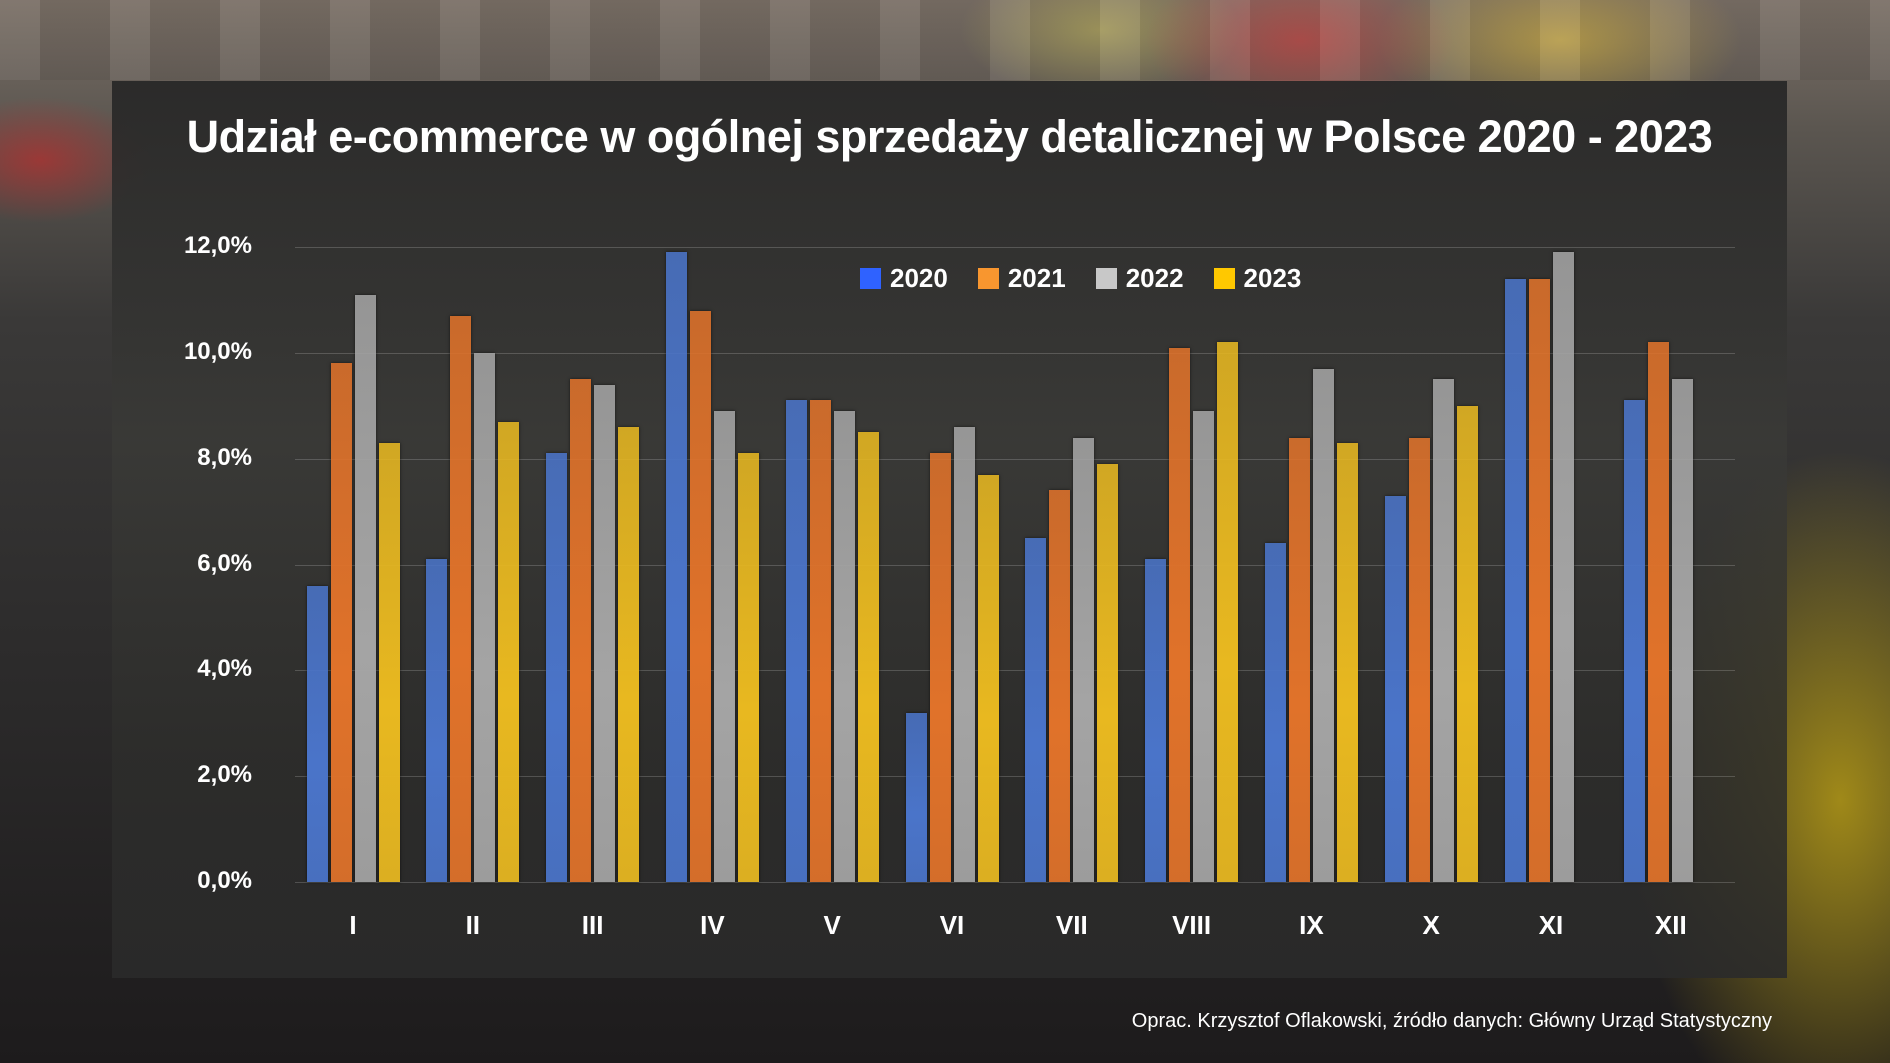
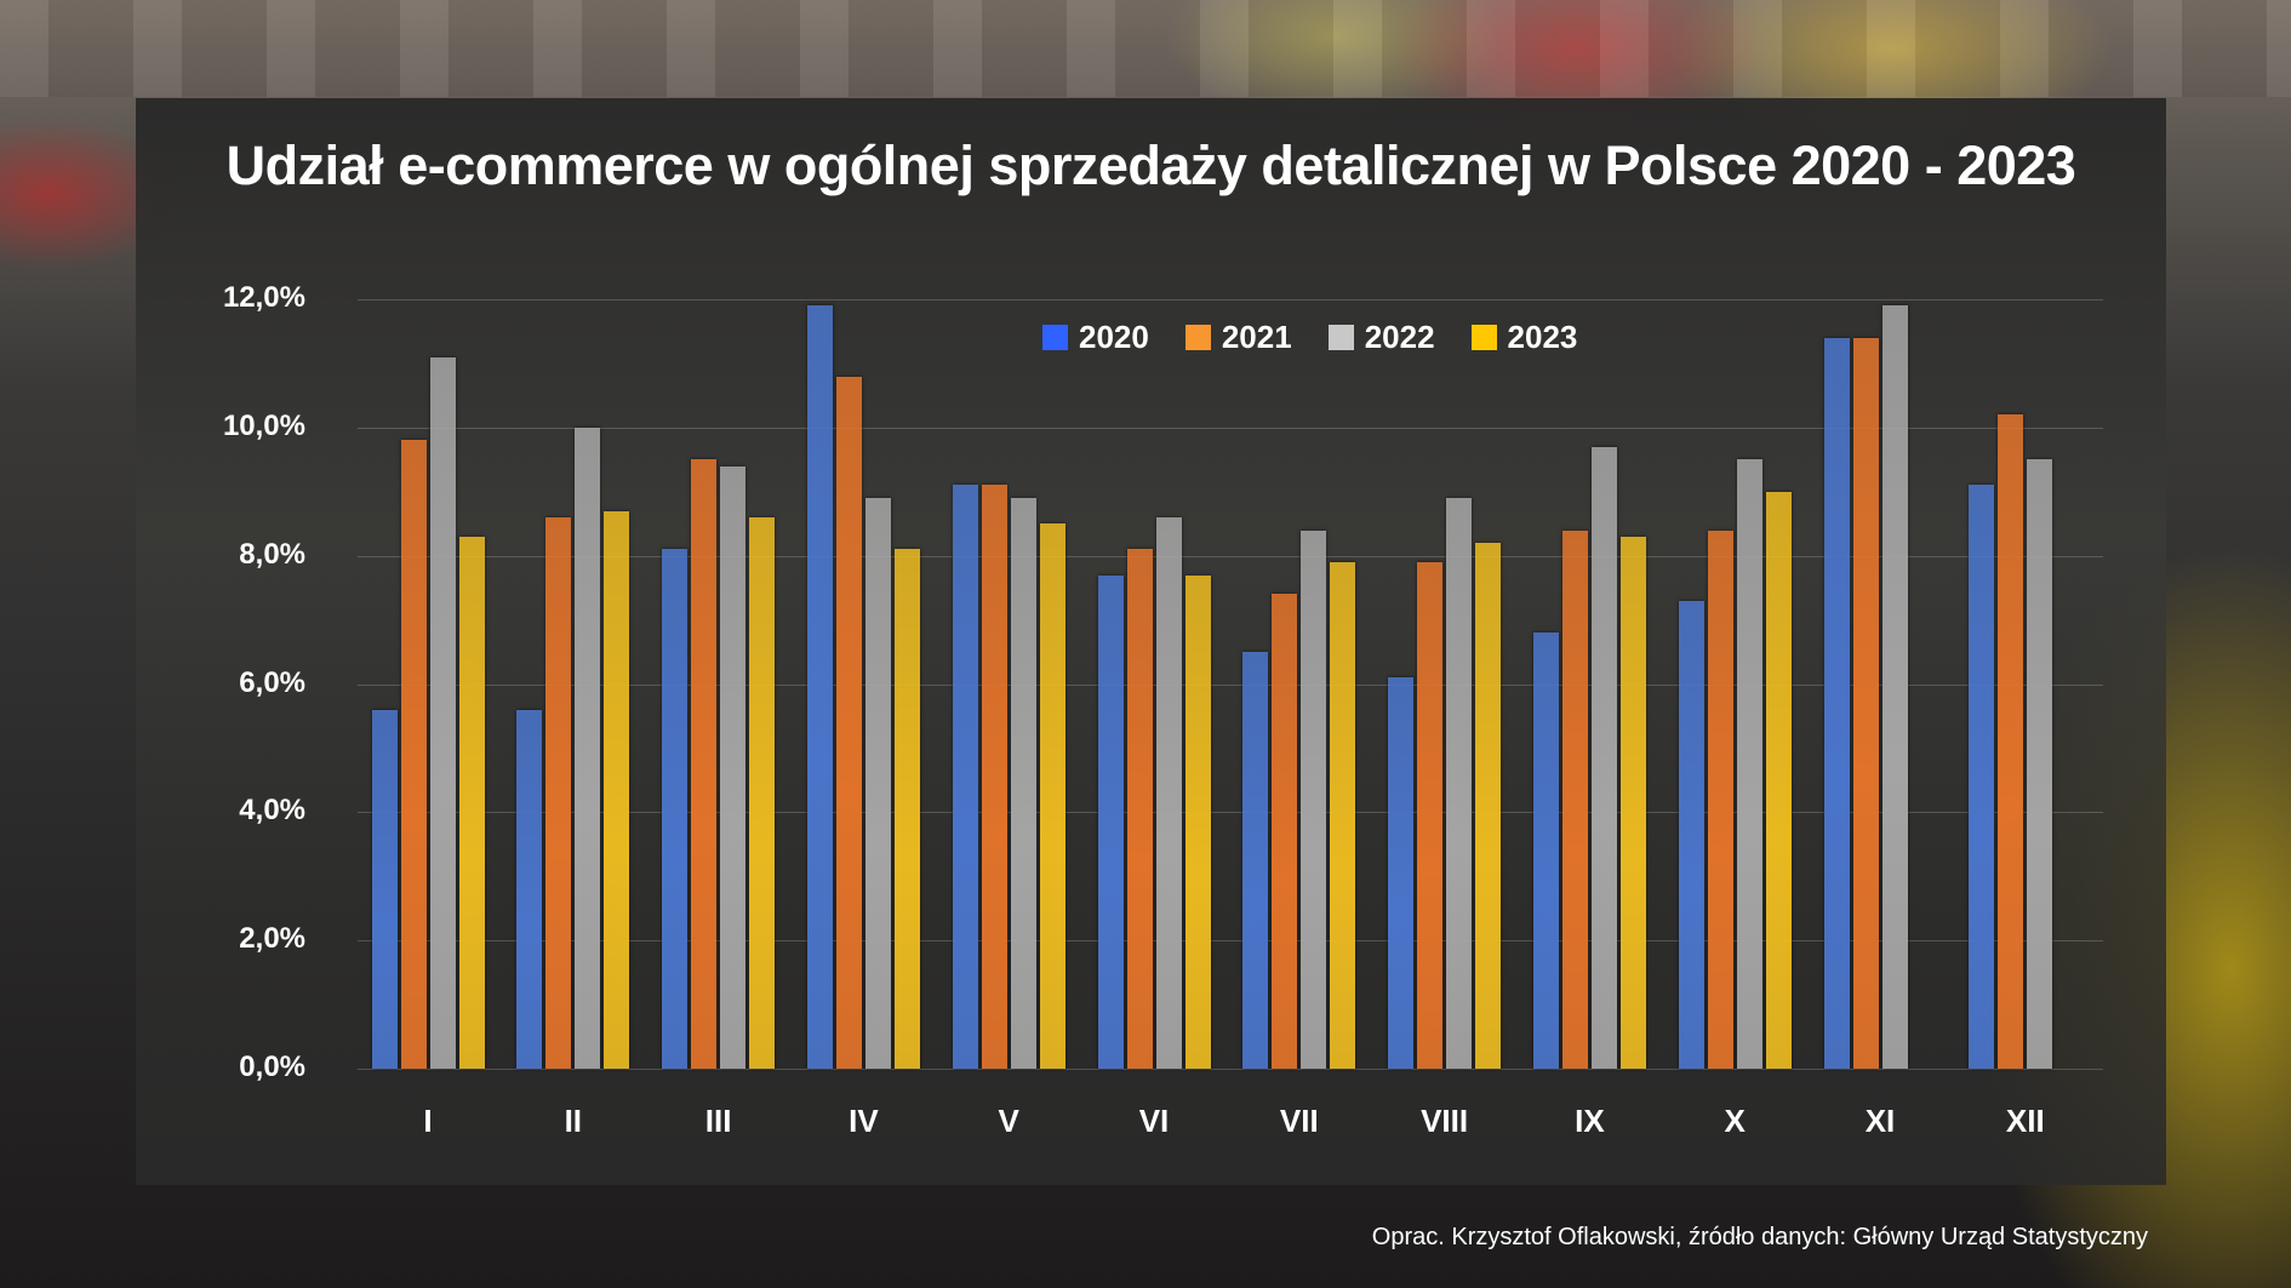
2020/II: 6,1% -> 5,6%
2021/II: 10,7% -> 8,6%
2020/VI: 3,2% -> 7,7%
2021/VIII: 10,1% -> 7,9%
2023/VIII: 10,2% -> 8,2%
2020/IX: 6,4% -> 6,8%
